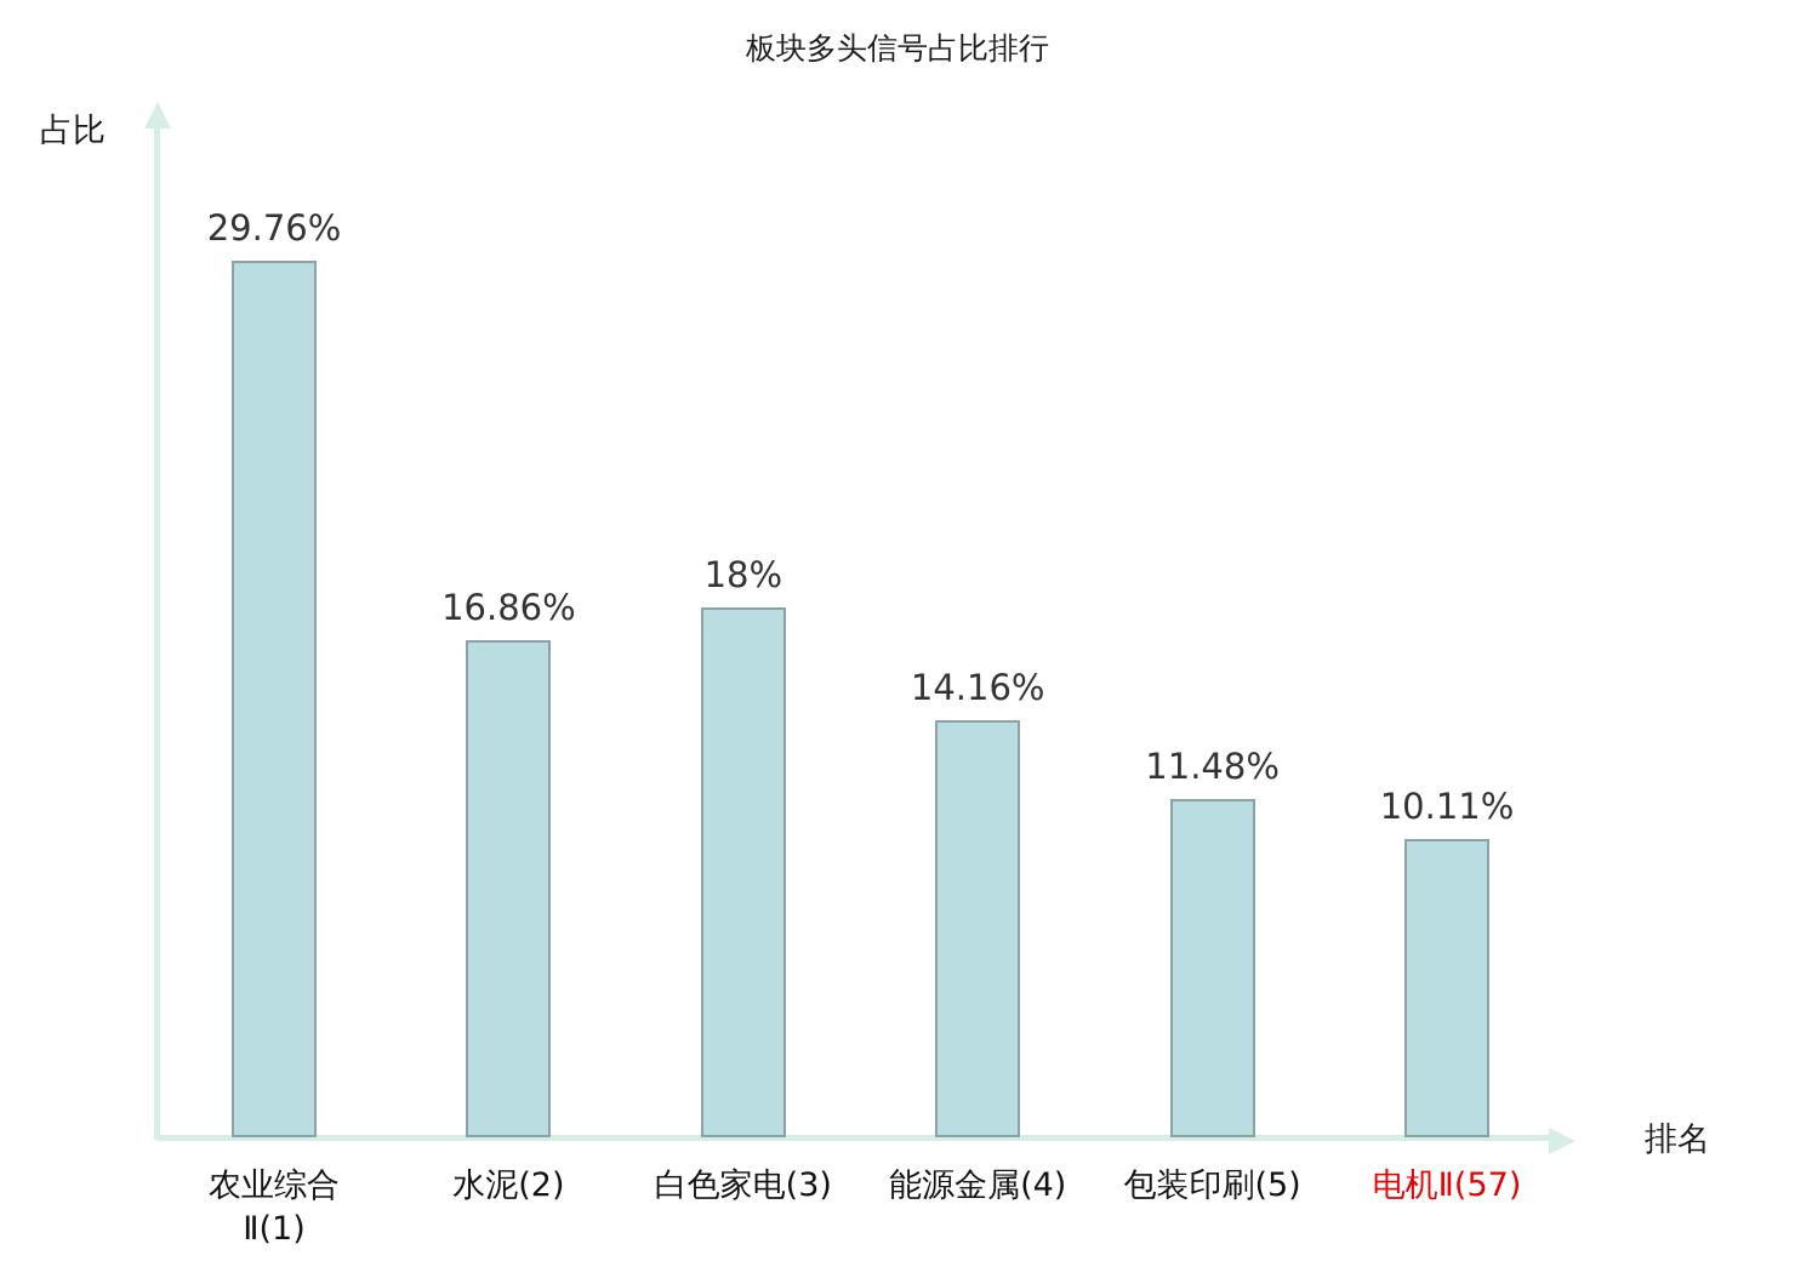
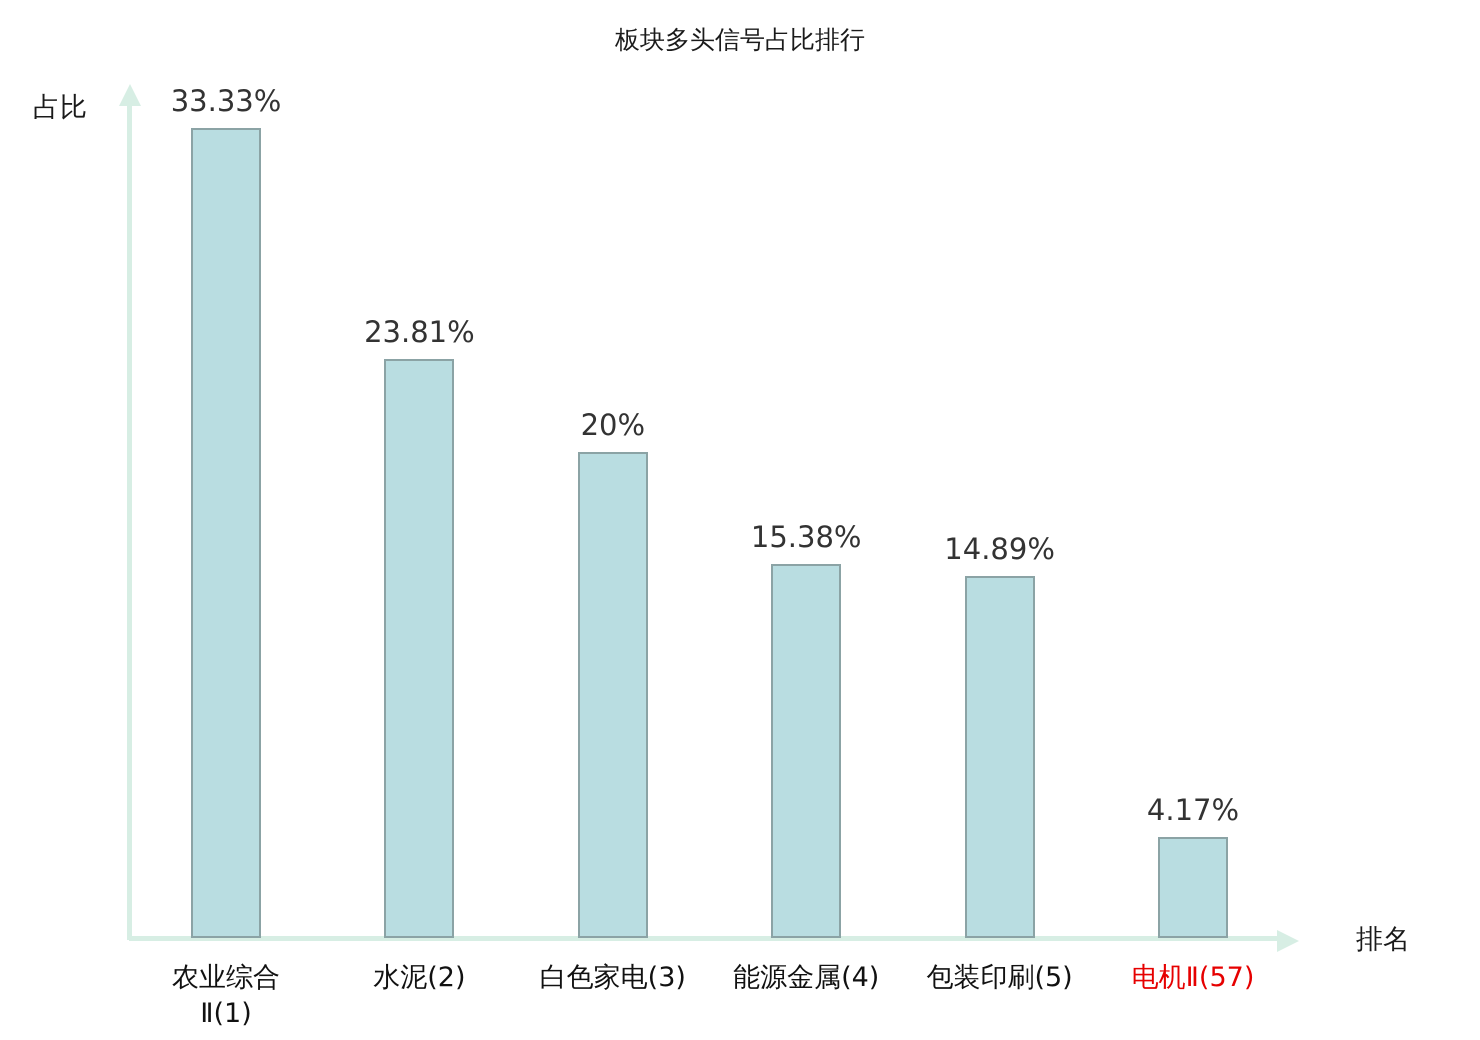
农业综合 Ⅱ(1): 29.76% -> 33.33%
水泥(2): 16.86% -> 23.81%
白色家电(3): 18% -> 20%
能源金属(4): 14.16% -> 15.38%
包装印刷(5): 11.48% -> 14.89%
电机Ⅱ(57): 10.11% -> 4.17%
